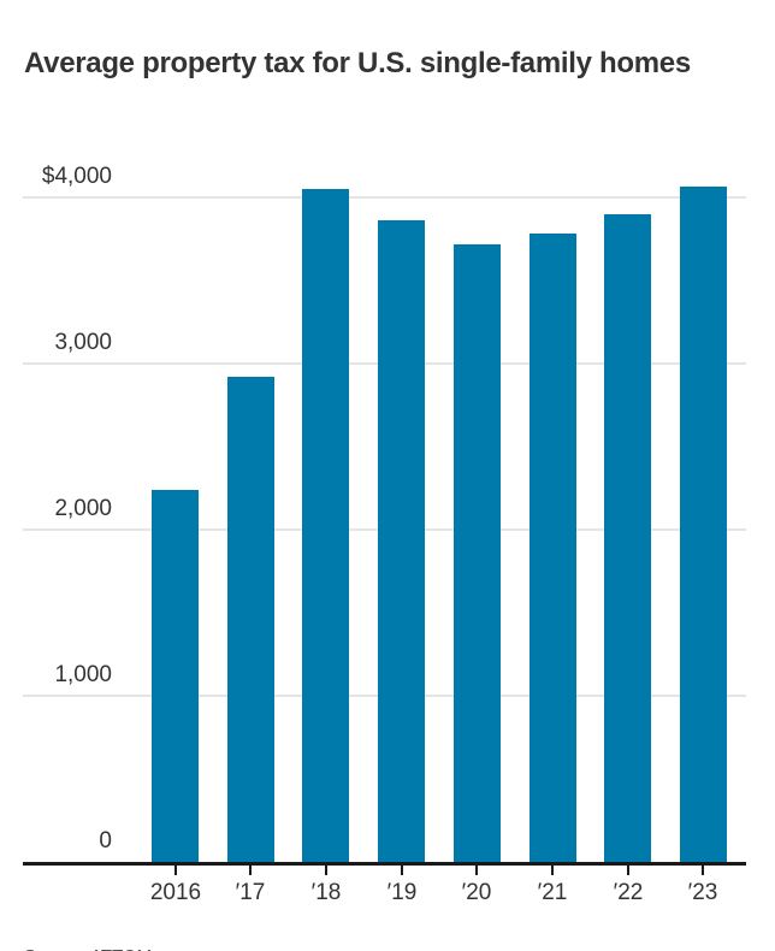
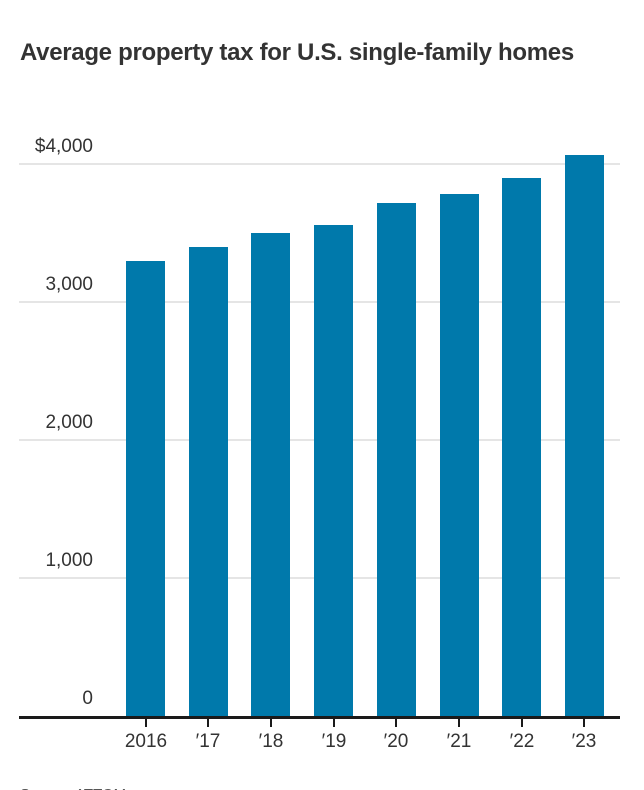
2016: $2240 -> $3300
′17: $2920 -> $3400
′18: $4050 -> $3500
′19: $3860 -> $3560
